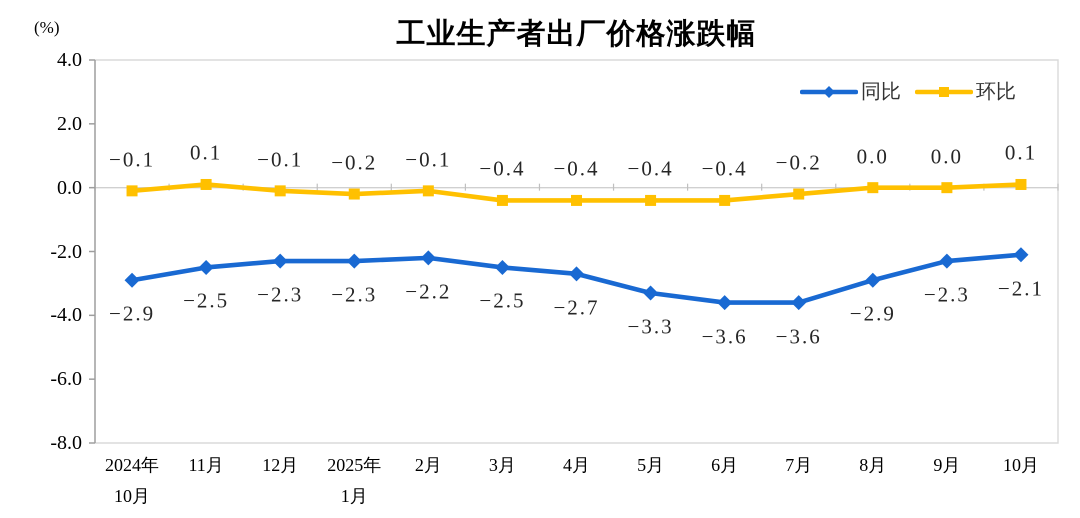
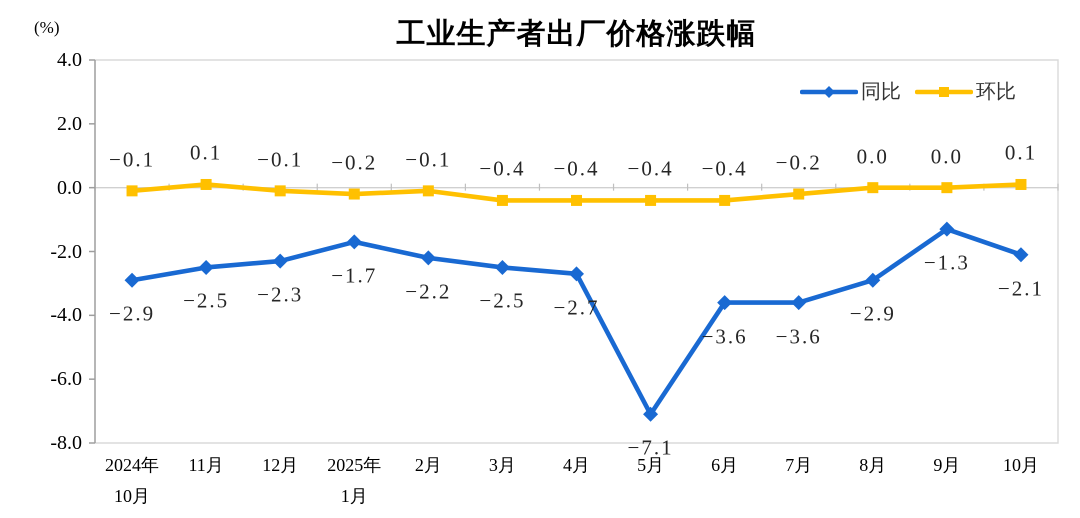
同比/2025年 1月: −2.3 -> −1.7
同比/5月: −3.3 -> −7.1
同比/9月: −2.3 -> −1.3
